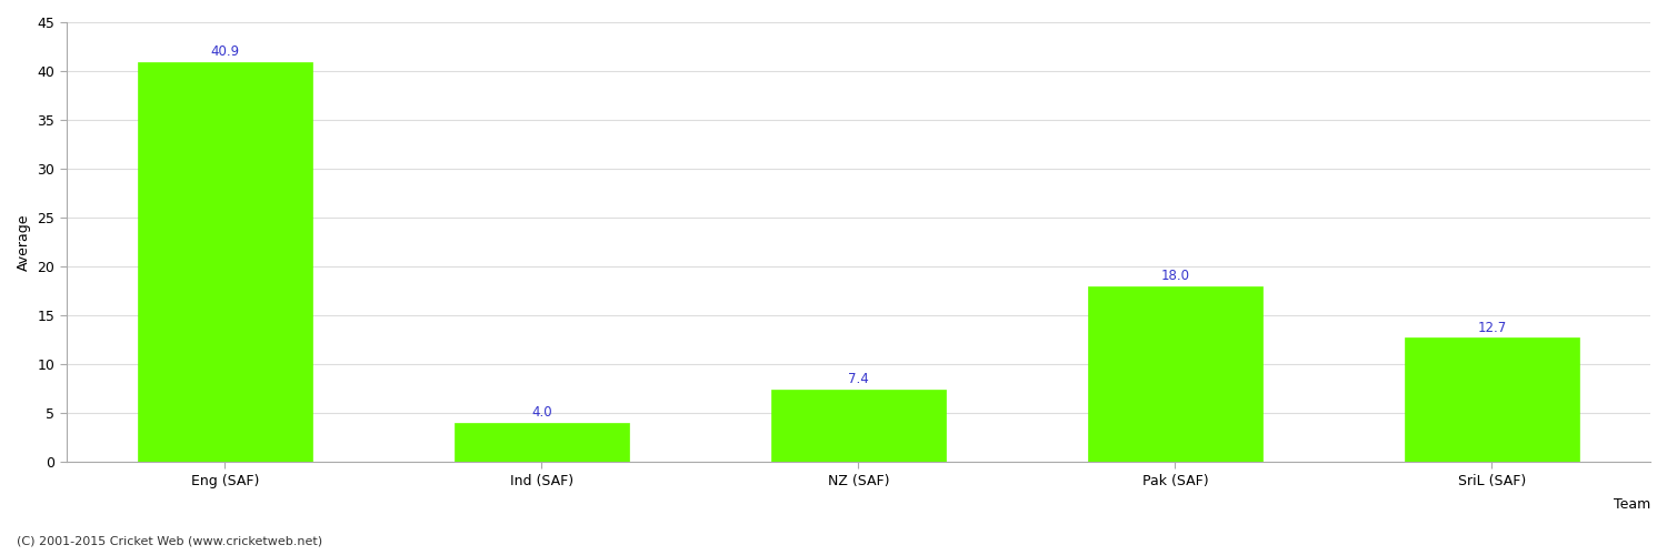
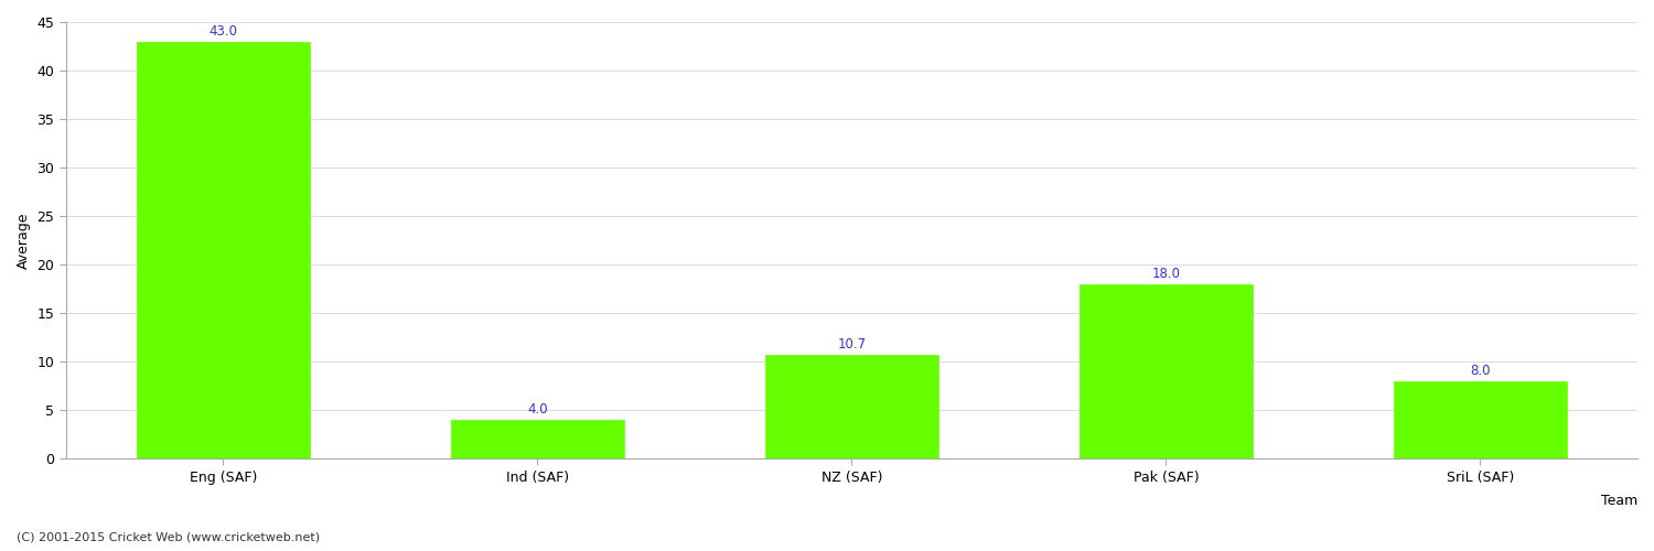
Eng (SAF): 40.9 -> 43.0
NZ (SAF): 7.4 -> 10.7
SriL (SAF): 12.7 -> 8.0
